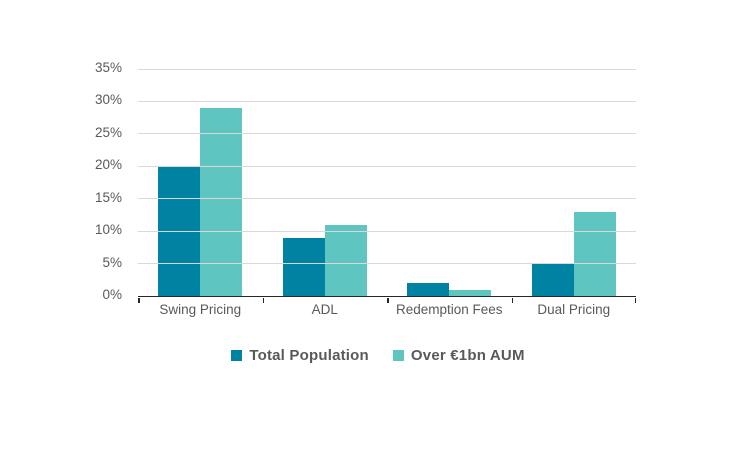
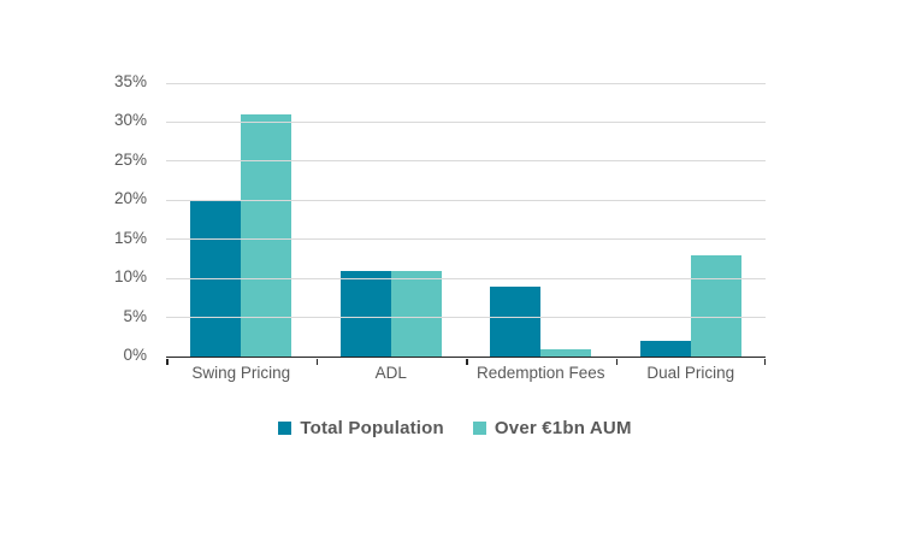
Over €1bn AUM/Swing Pricing: 29% -> 31%
Total Population/ADL: 9% -> 11%
Total Population/Redemption Fees: 2% -> 9%
Total Population/Dual Pricing: 5% -> 2%
